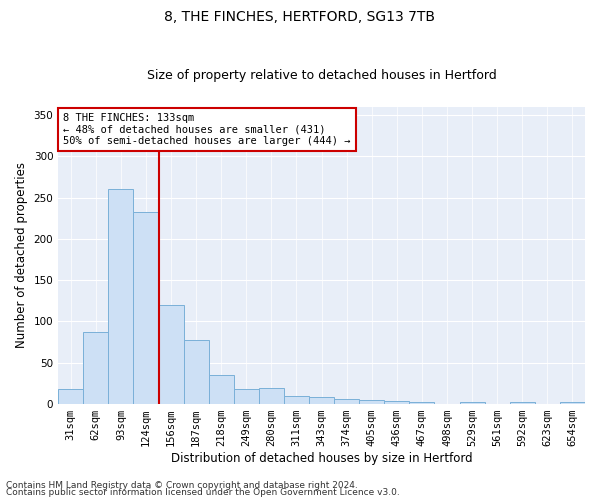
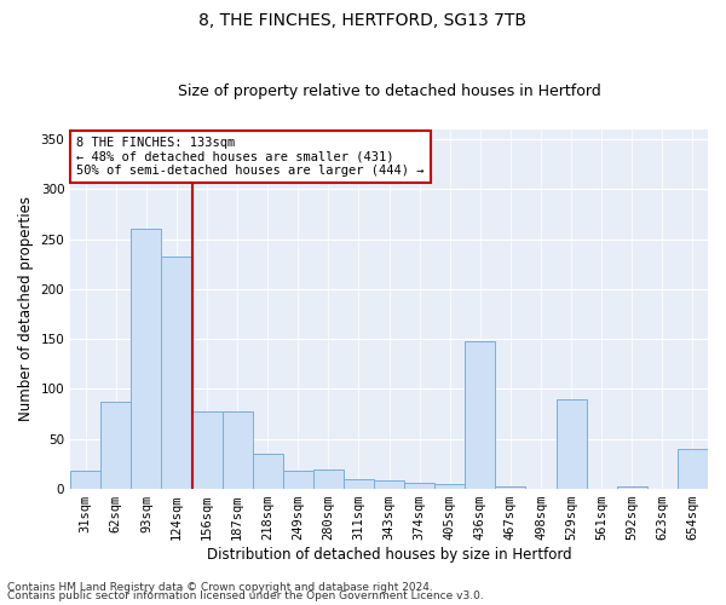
156sqm: 120 -> 78
436sqm: 4 -> 148
529sqm: 3 -> 90
654sqm: 3 -> 40
